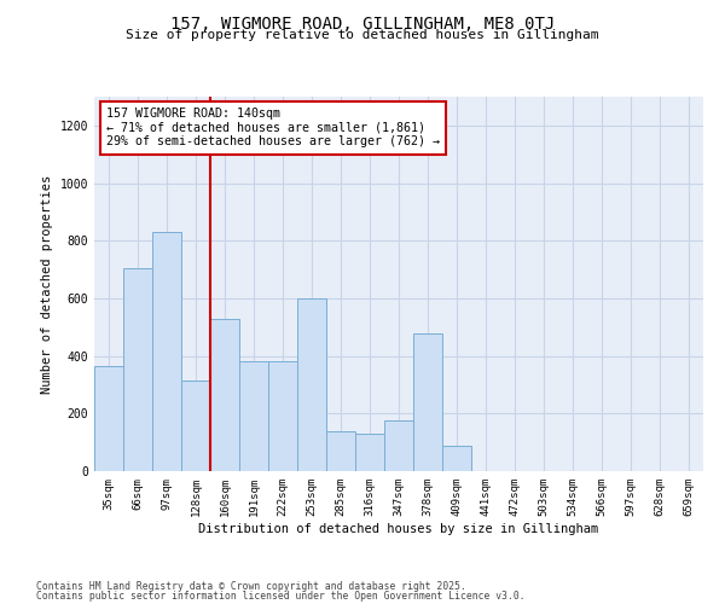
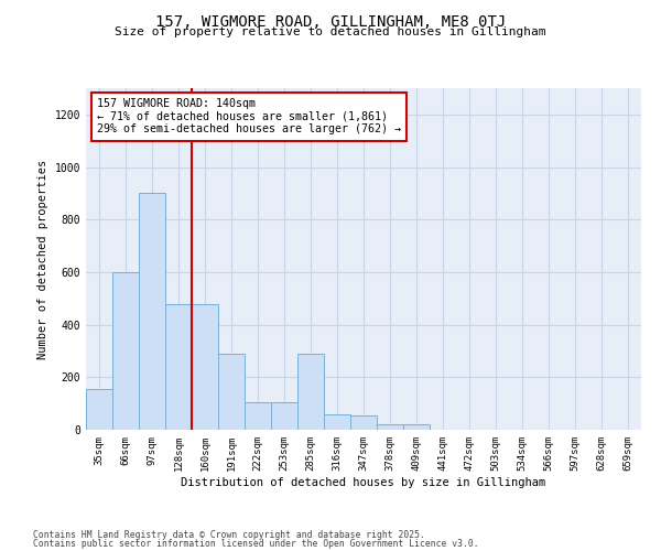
35sqm: 365 -> 155
66sqm: 705 -> 600
97sqm: 830 -> 900
128sqm: 315 -> 480
160sqm: 530 -> 480
191sqm: 380 -> 290
222sqm: 380 -> 105
253sqm: 600 -> 105
285sqm: 140 -> 290
316sqm: 130 -> 60
347sqm: 175 -> 55
378sqm: 480 -> 20
409sqm: 90 -> 20
